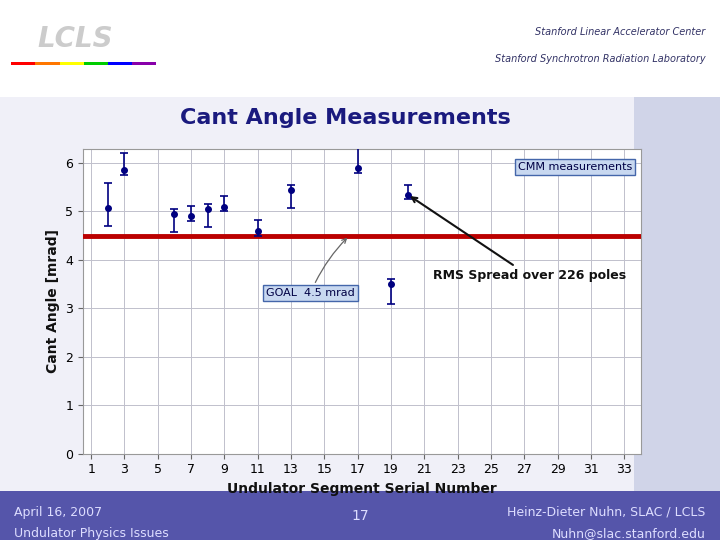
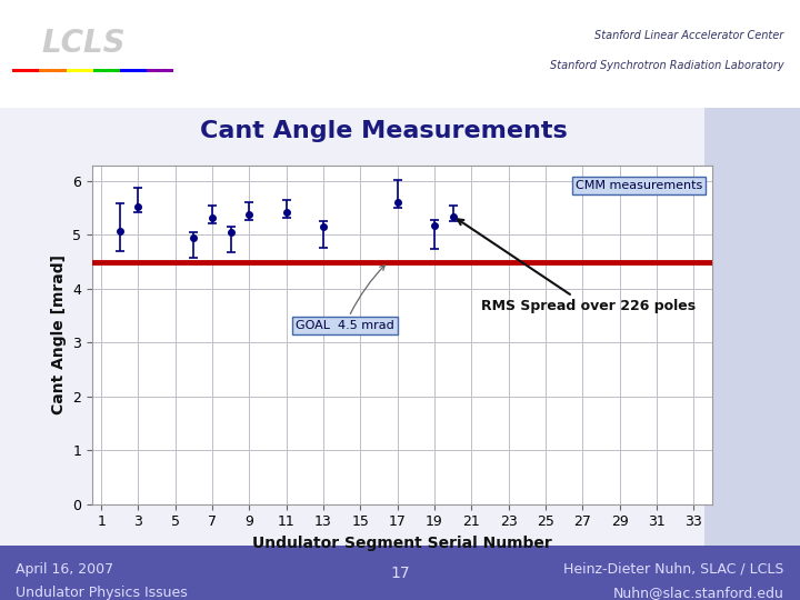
3: 5.85 -> 5.52
7: 4.90 -> 5.32
9: 5.10 -> 5.38
11: 4.60 -> 5.42
13: 5.45 -> 5.15
17: 5.90 -> 5.60
19: 3.50 -> 5.17
